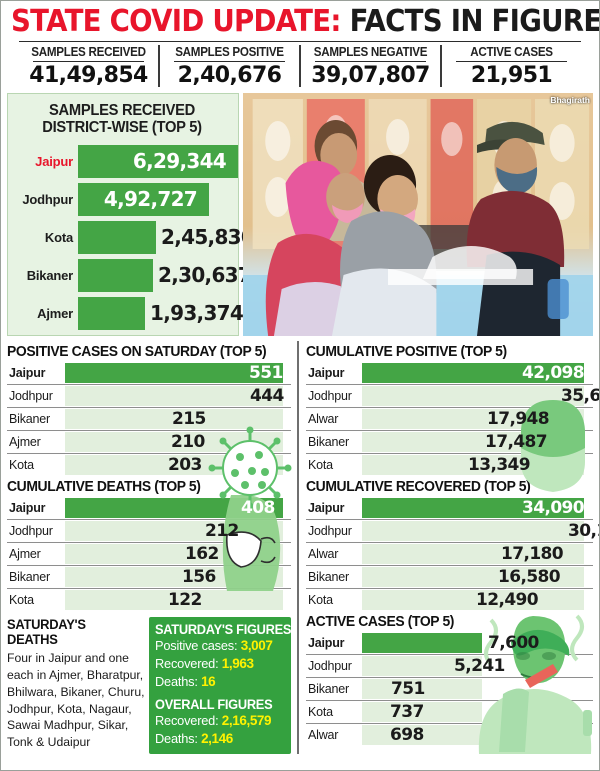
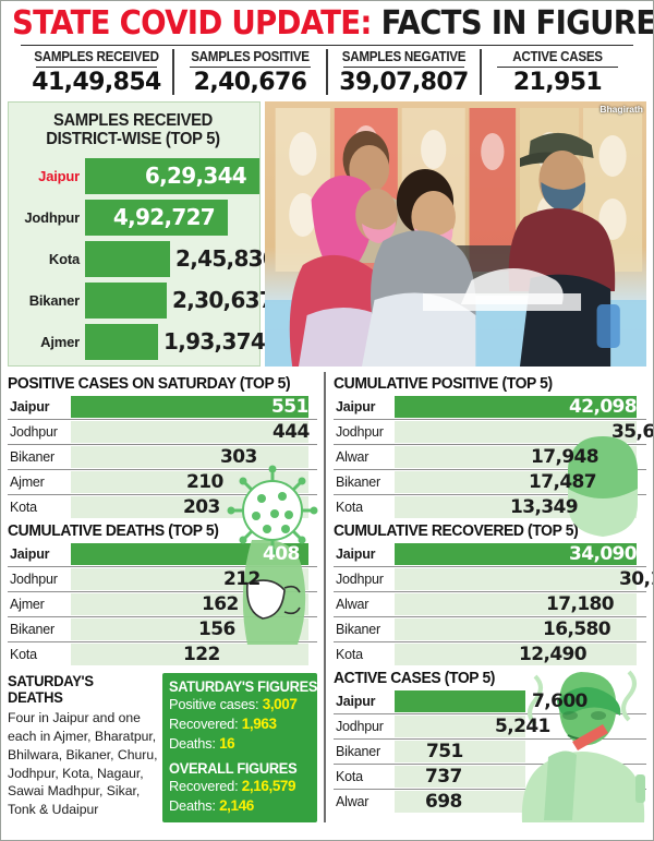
POSITIVE CASES ON SATURDAY (TOP 5)/Bikaner: 215 -> 303
